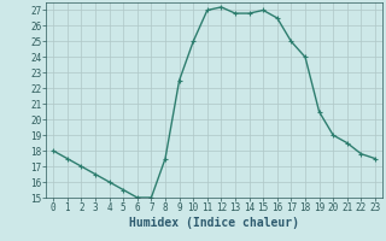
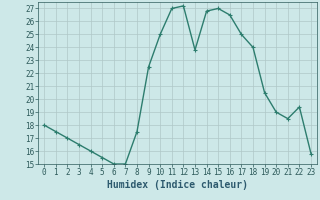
13: 26.8 -> 23.8
22: 17.8 -> 19.4
23: 17.5 -> 15.8
